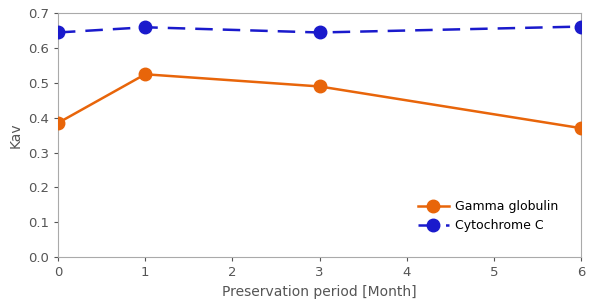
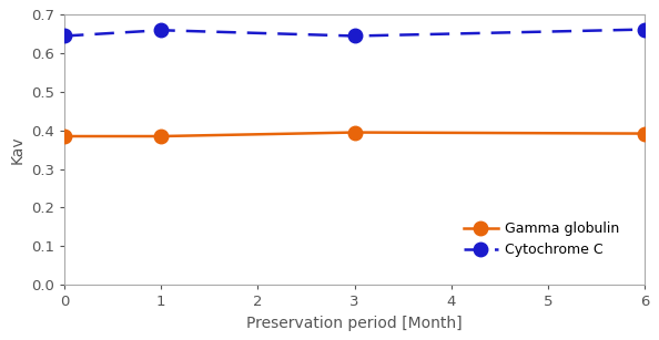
Gamma globulin/1: 0.525 -> 0.385
Gamma globulin/3: 0.490 -> 0.395
Gamma globulin/6: 0.370 -> 0.392
